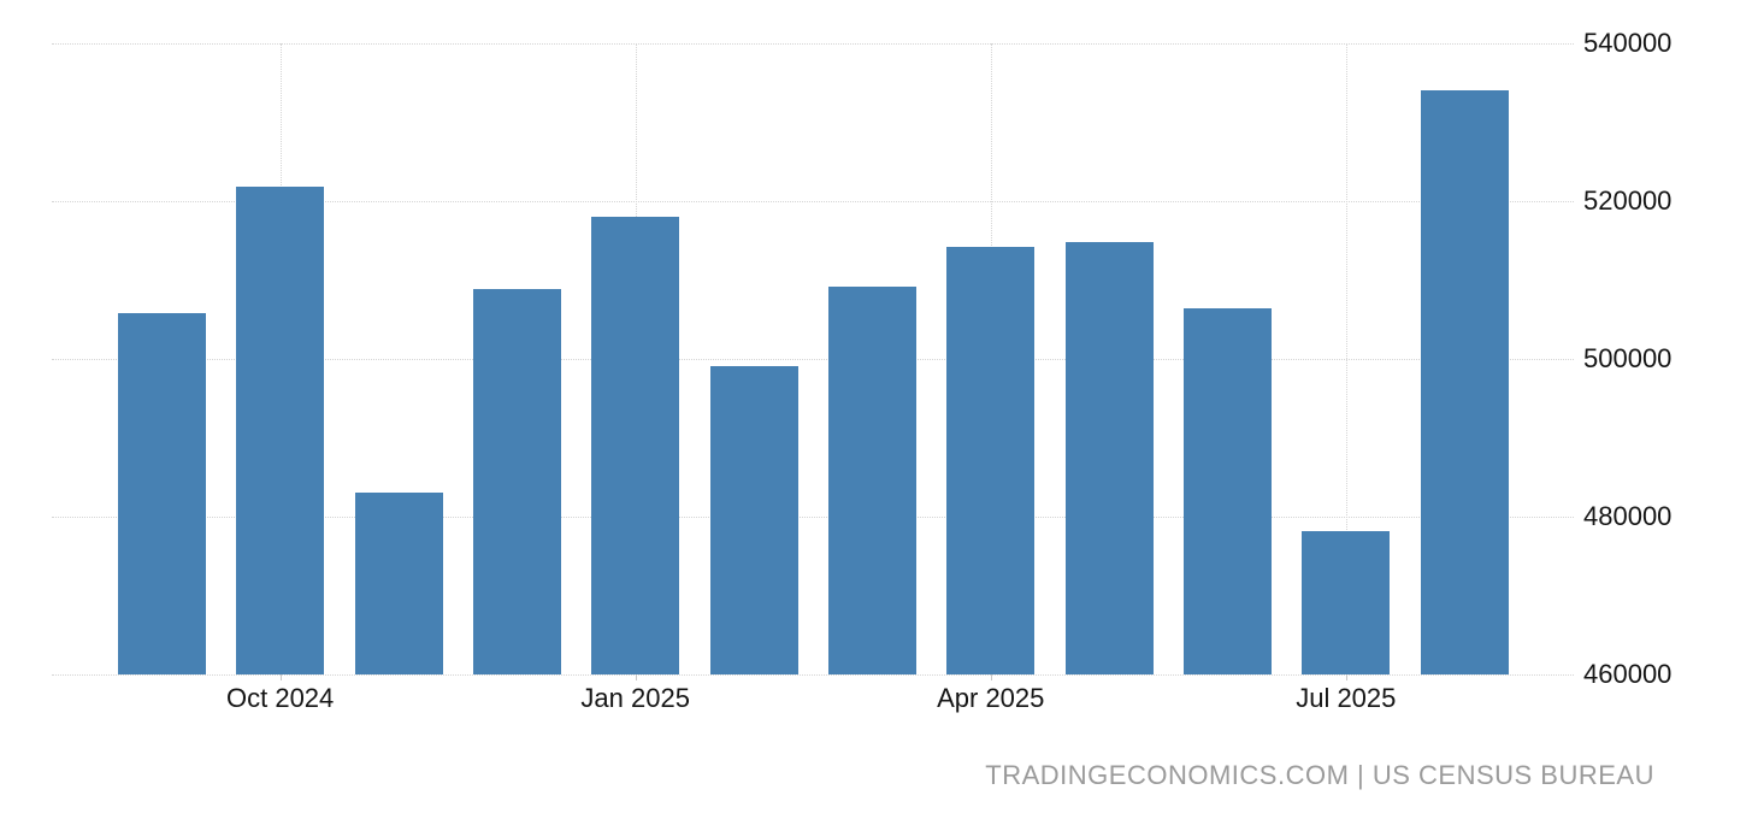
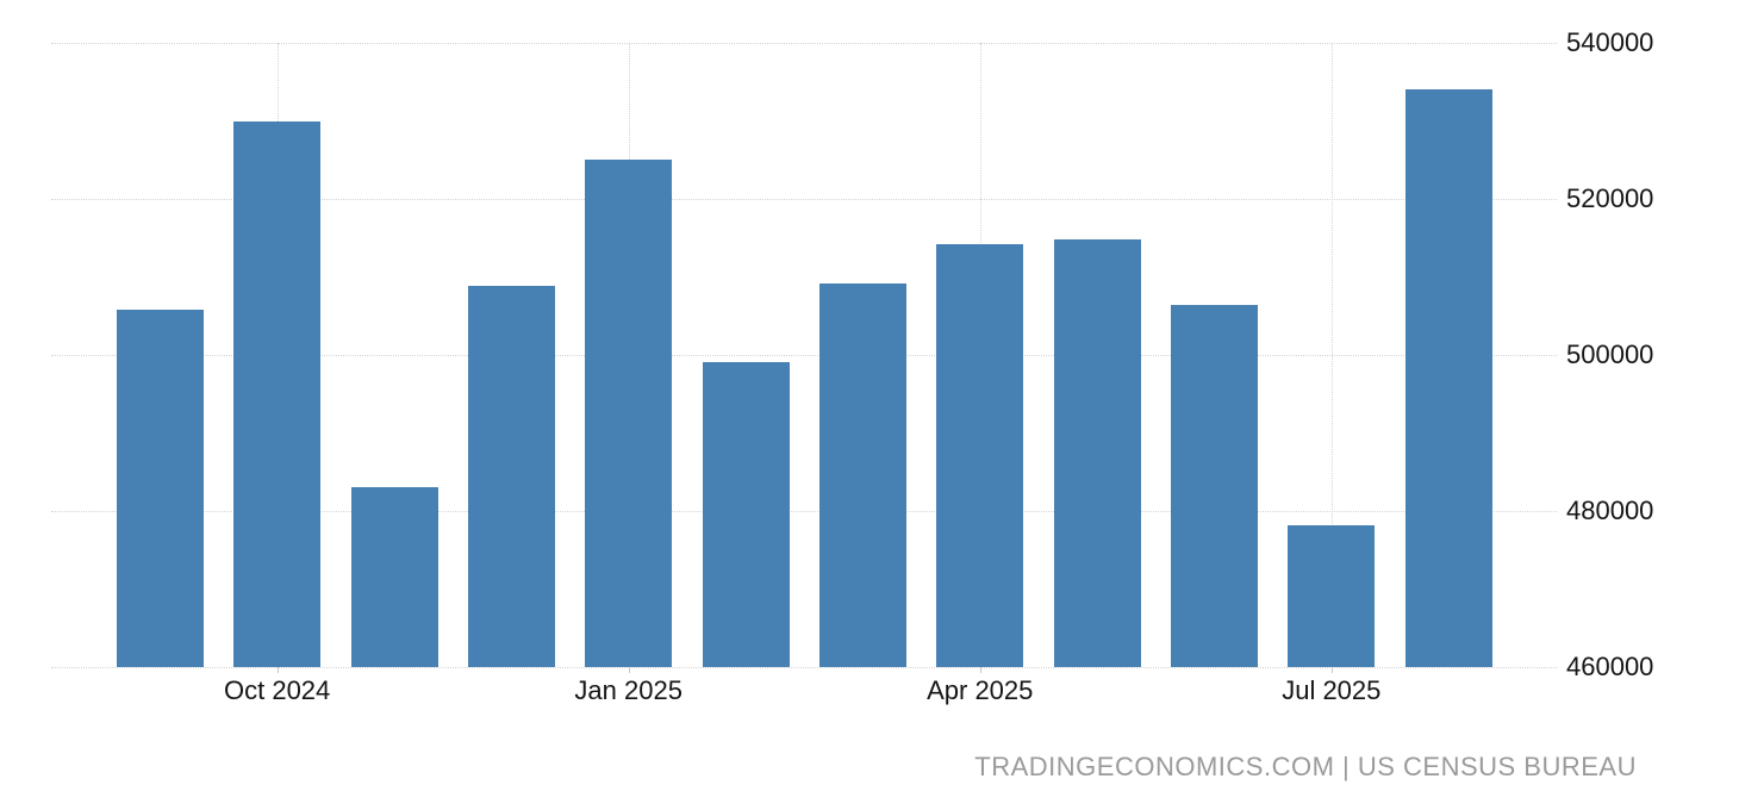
Oct 2024: 522000 -> 530000
Jan 2025: 518000 -> 525000
